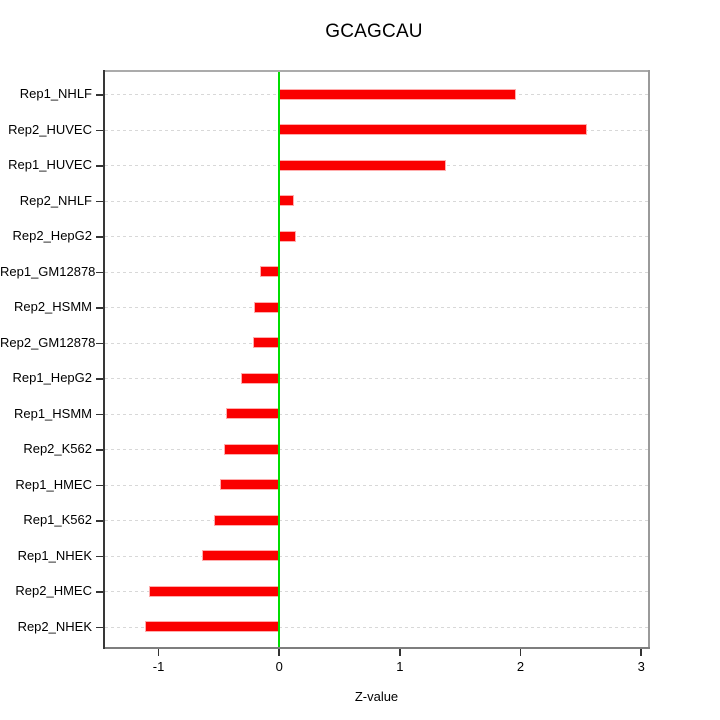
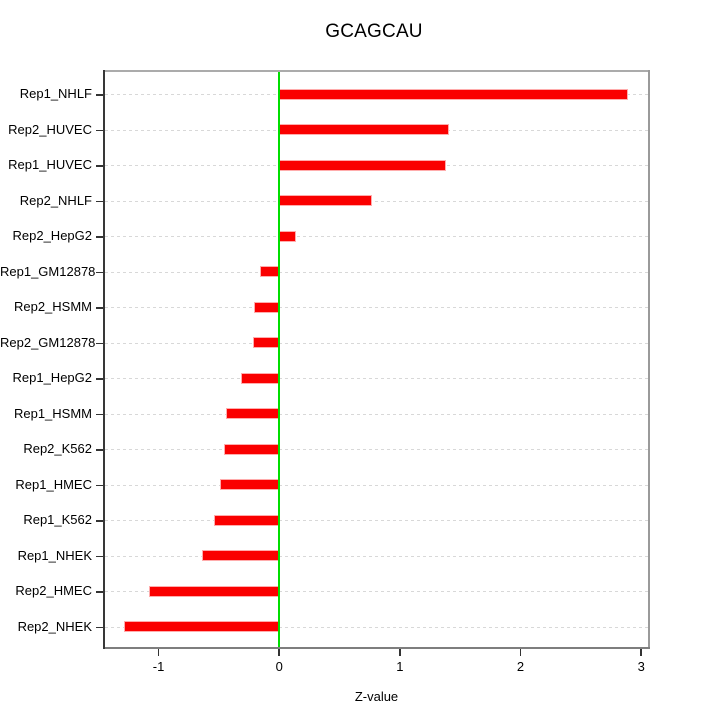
Rep1_NHLF: 1.96 -> 2.89
Rep2_HUVEC: 2.55 -> 1.41
Rep2_NHLF: 0.12 -> 0.77
Rep2_NHEK: -1.11 -> -1.29
